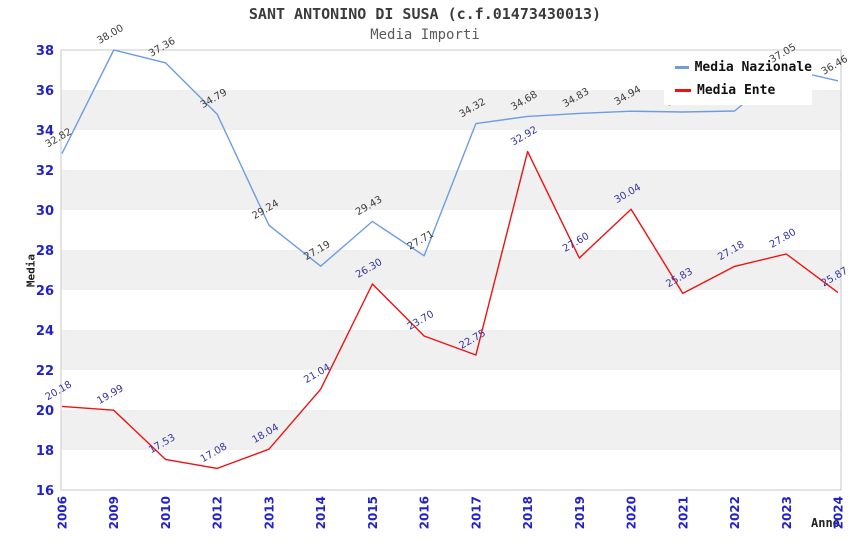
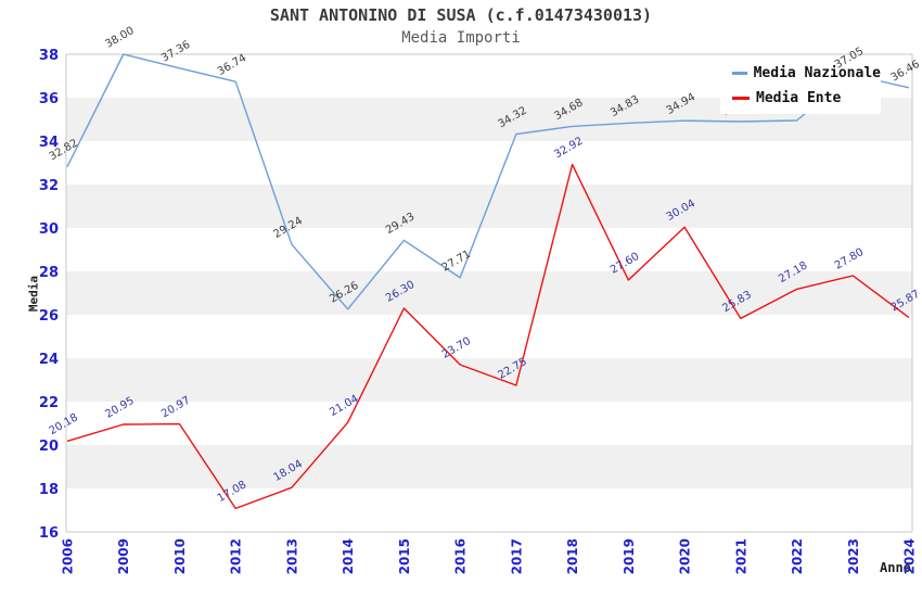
Media Ente/2009: 19.99 -> 20.95
Media Ente/2010: 17.53 -> 20.97
Media Nazionale/2012: 34.79 -> 36.74
Media Nazionale/2014: 27.19 -> 26.26
